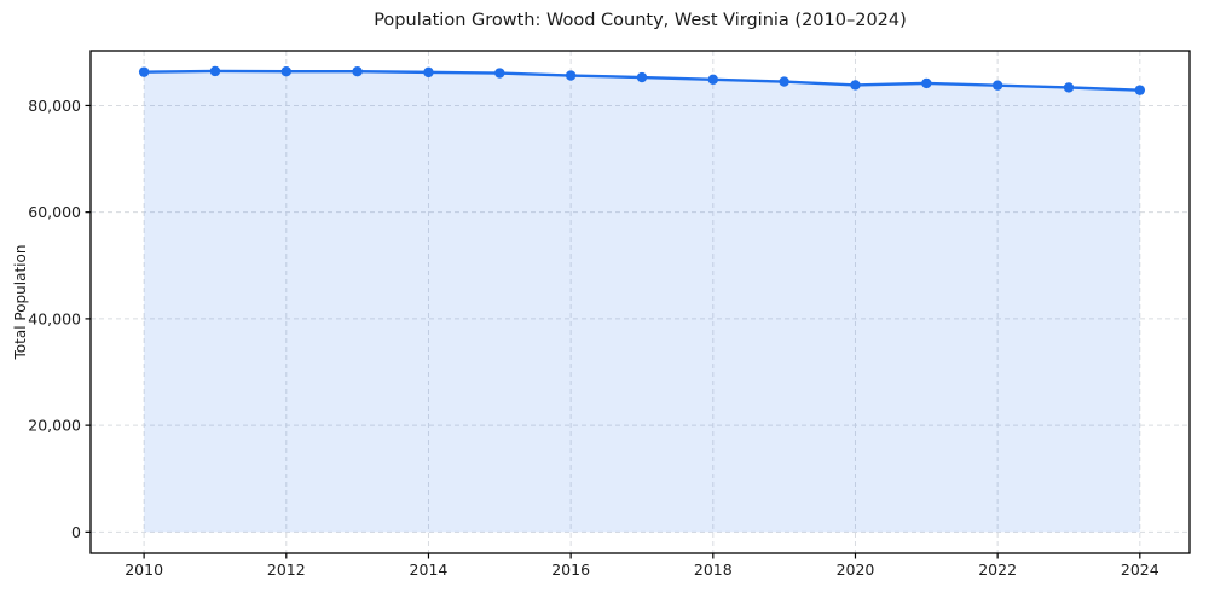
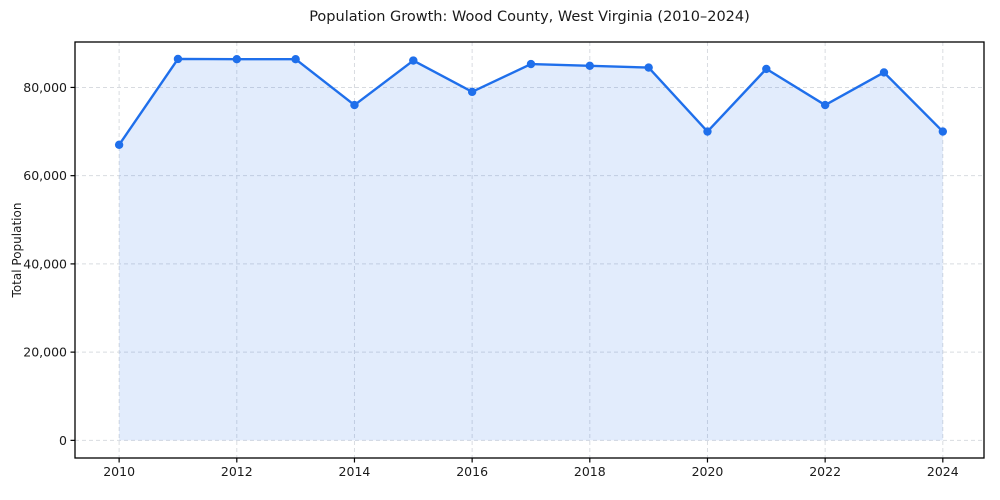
2010: 86000 -> 67000
2014: 86000 -> 76000
2016: 86000 -> 79000
2020: 84000 -> 70000
2022: 84000 -> 76000
2024: 83000 -> 70000
